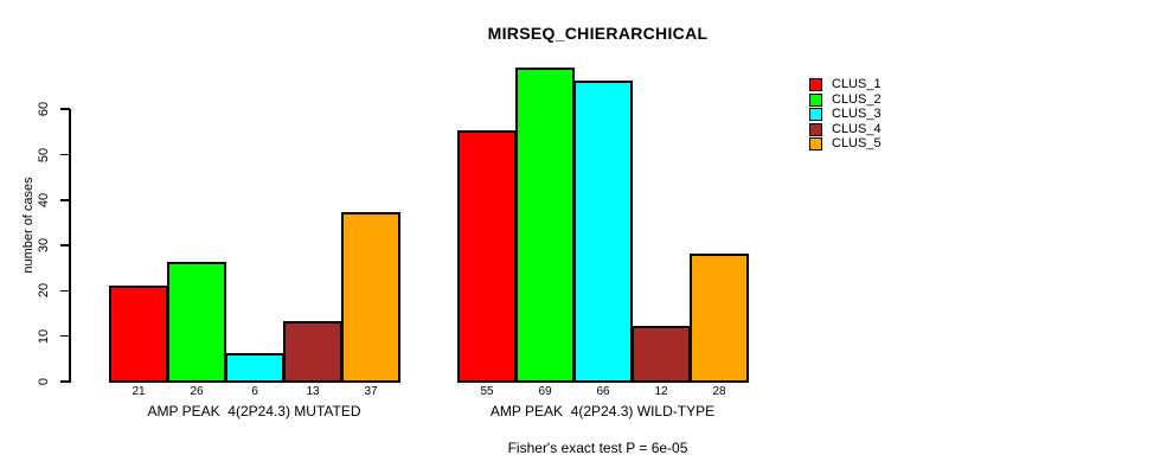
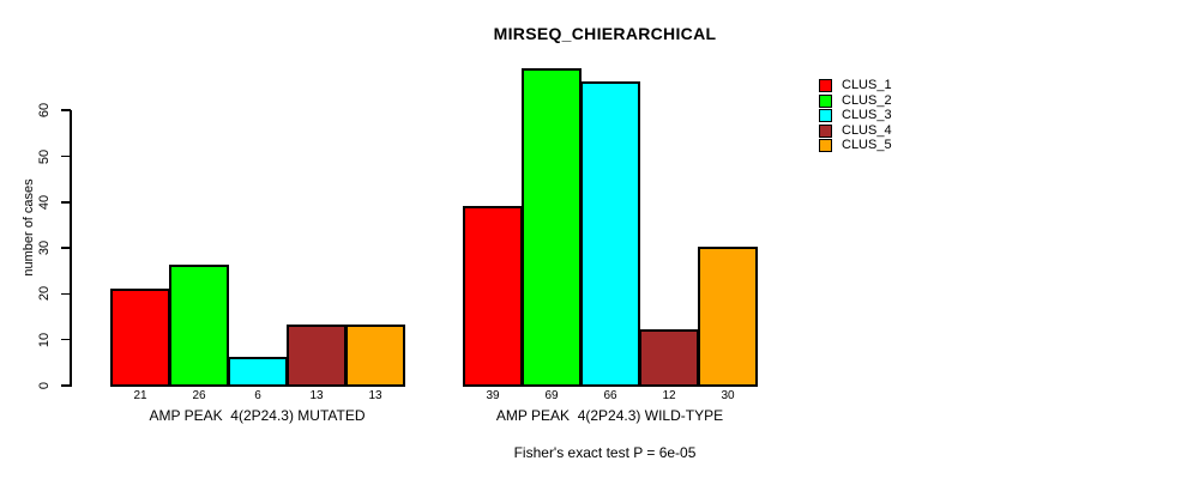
CLUS_5/AMP PEAK 4(2P24.3) MUTATED: 37 -> 13
CLUS_1/AMP PEAK 4(2P24.3) WILD-TYPE: 55 -> 39
CLUS_5/AMP PEAK 4(2P24.3) WILD-TYPE: 28 -> 30
